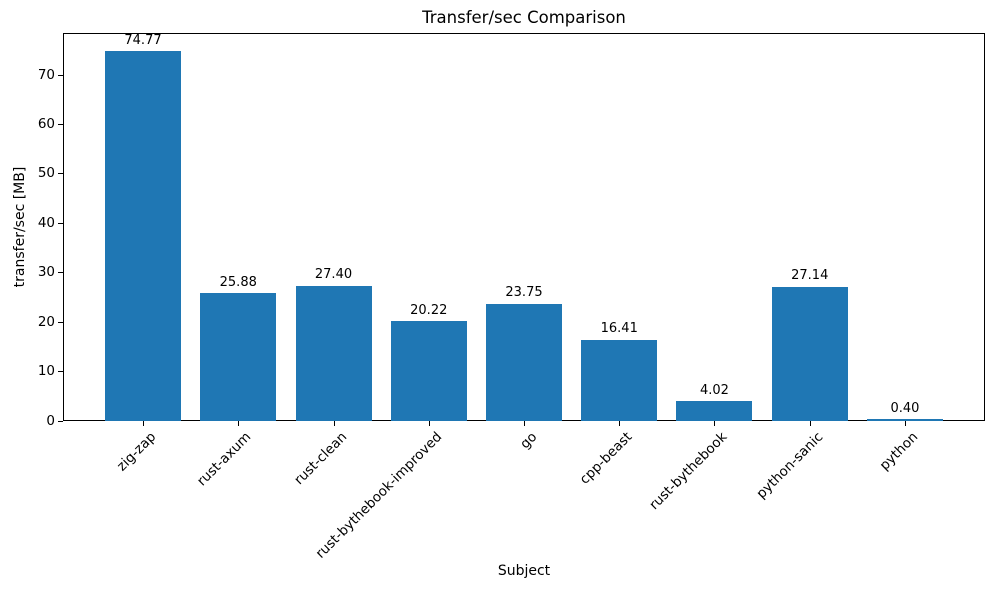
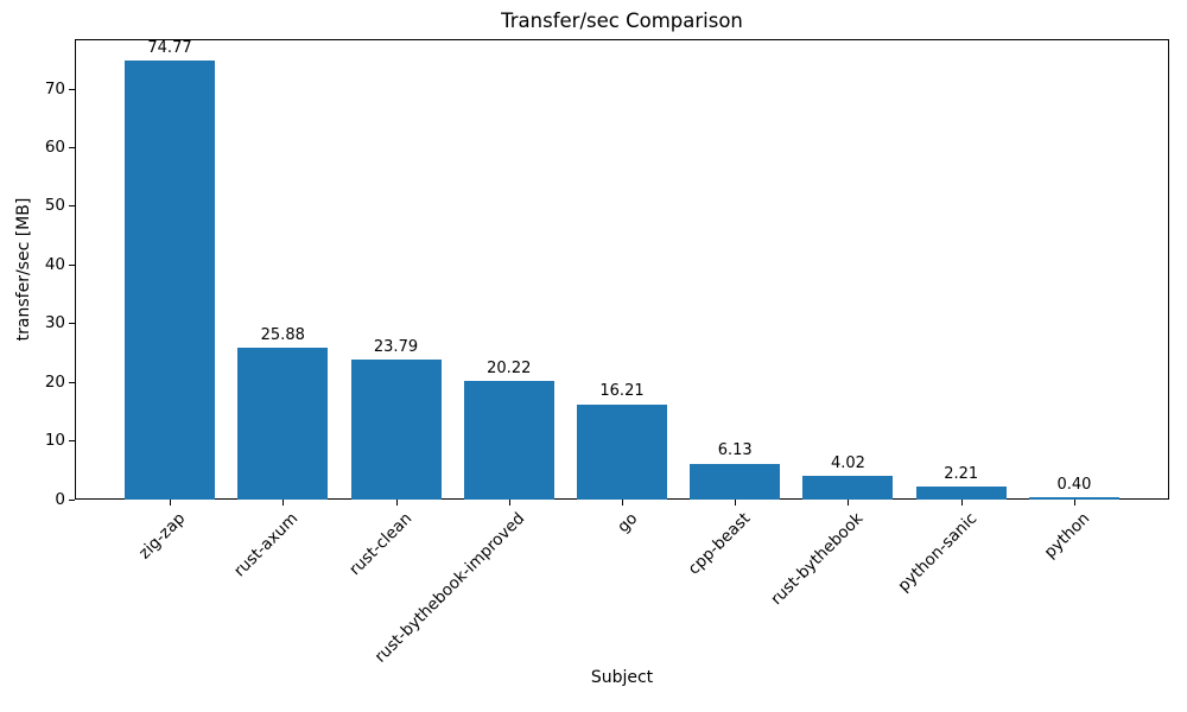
rust-clean: 27.40 -> 23.79
go: 23.75 -> 16.21
cpp-beast: 16.41 -> 6.13
python-sanic: 27.14 -> 2.21
